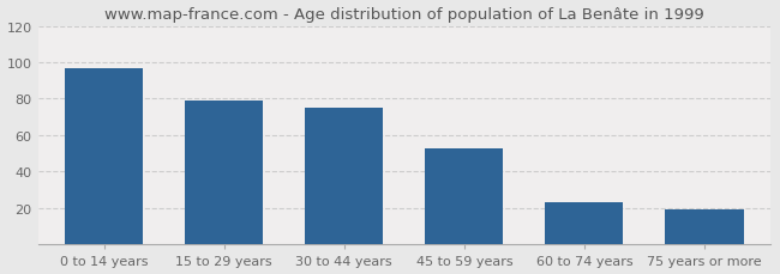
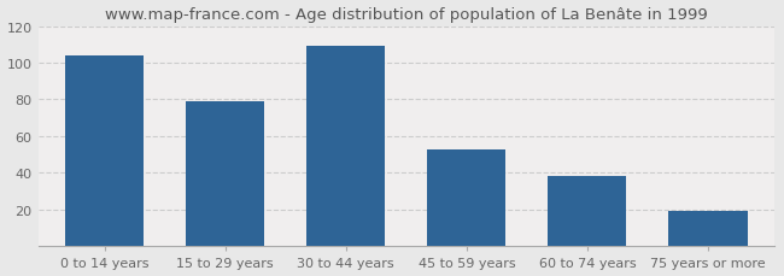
0 to 14 years: 97 -> 104
30 to 44 years: 75 -> 109
60 to 74 years: 23 -> 38
